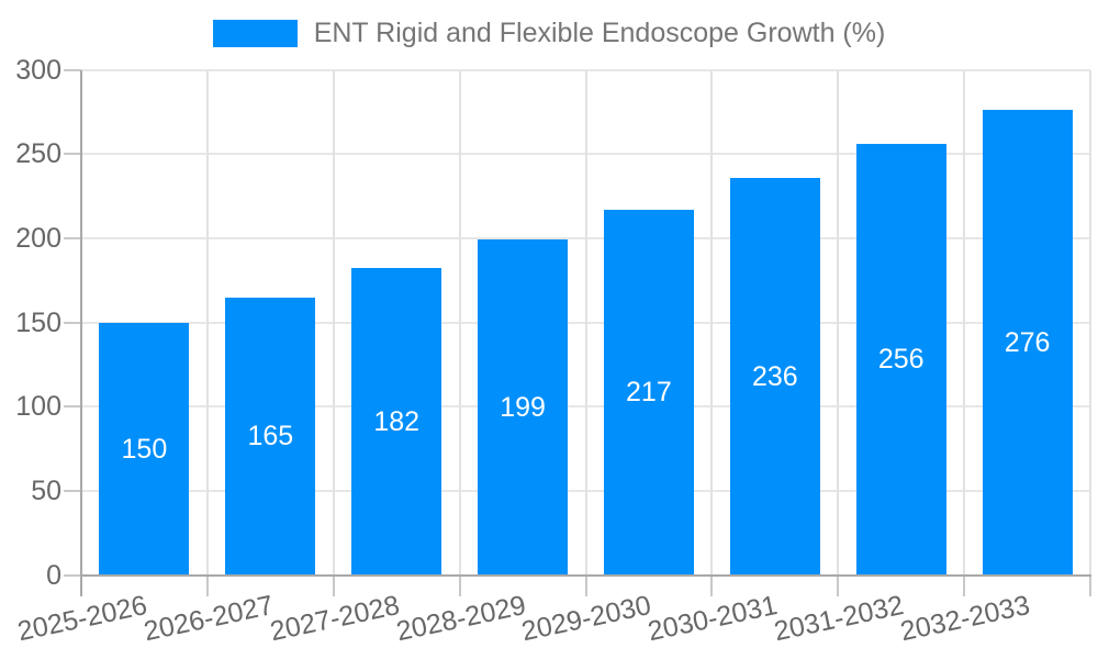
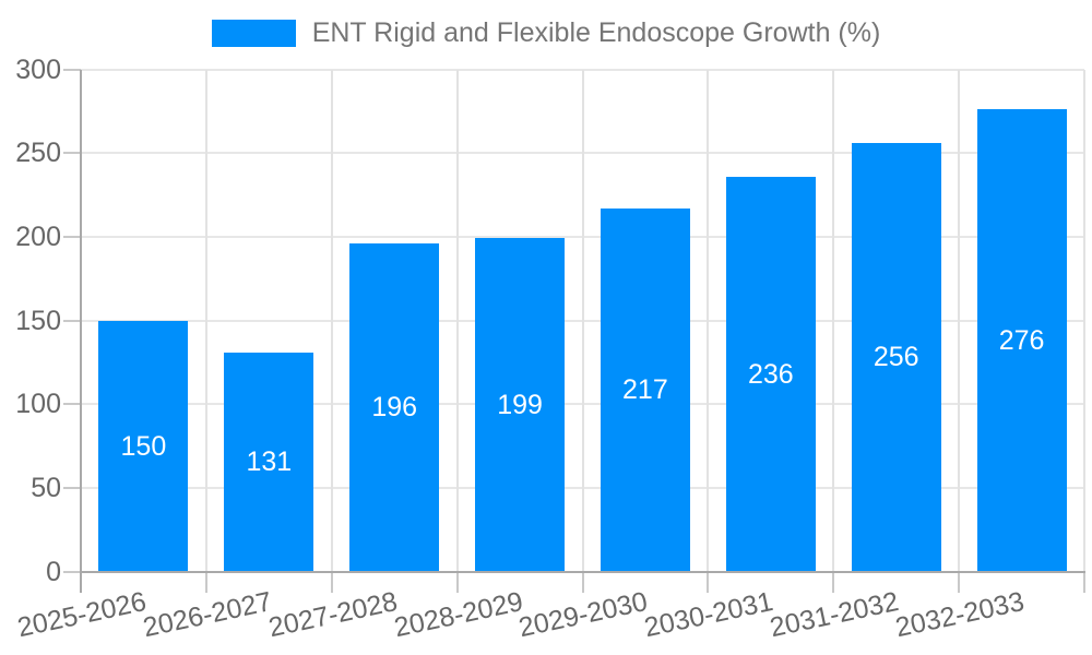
2026-2027: 165 -> 131
2027-2028: 182 -> 196
